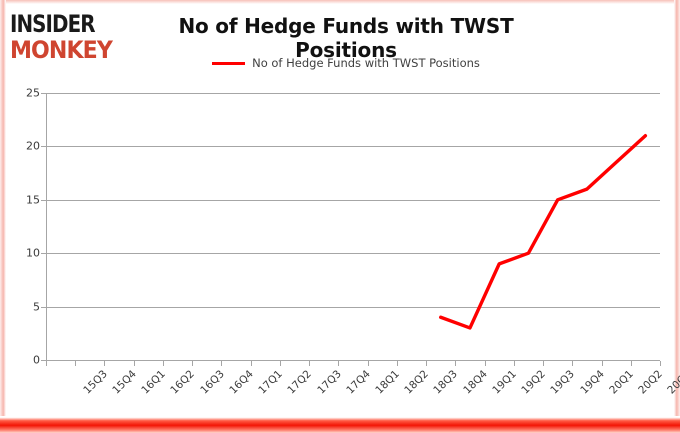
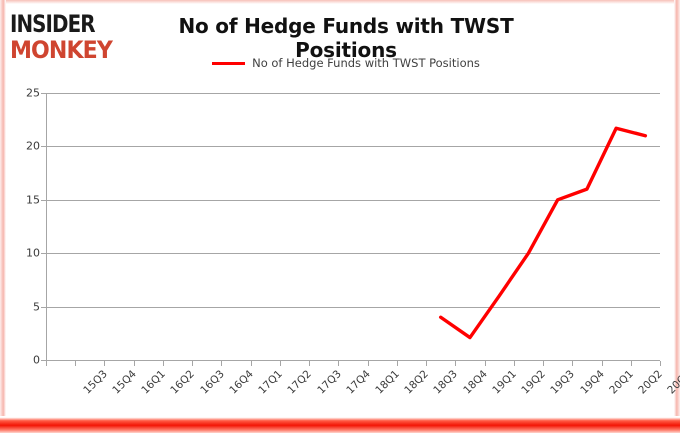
19Q1: 3.0 -> 2.1
19Q2: 9.0 -> 6.0
20Q2: 18.5 -> 21.7
